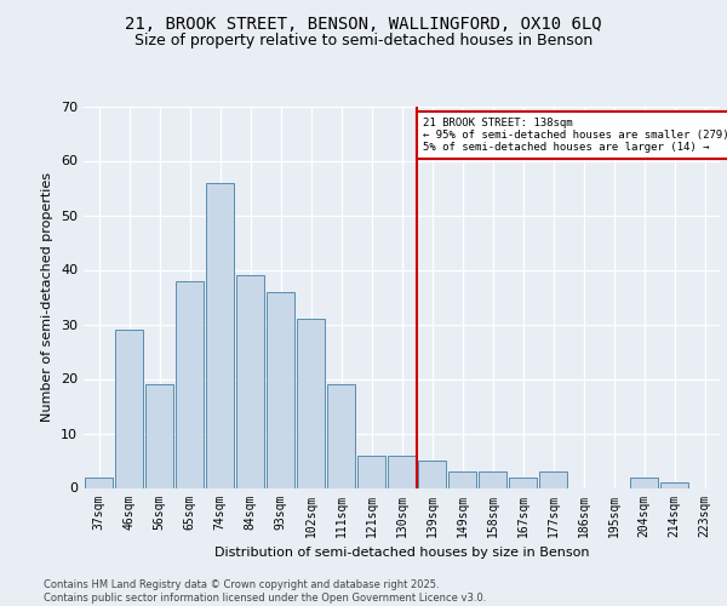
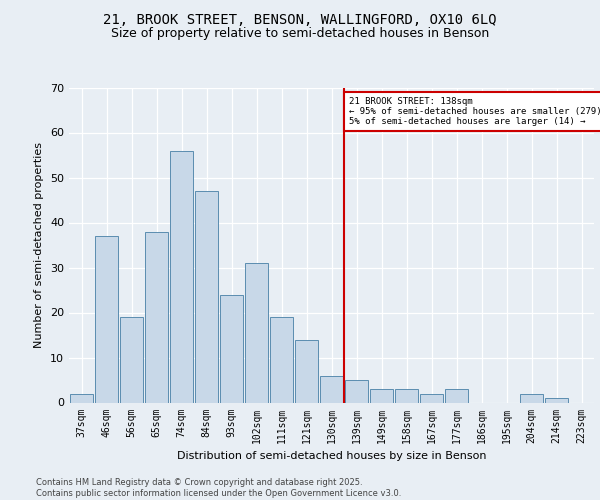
46sqm: 29 -> 37
84sqm: 39 -> 47
93sqm: 36 -> 24
121sqm: 6 -> 14
